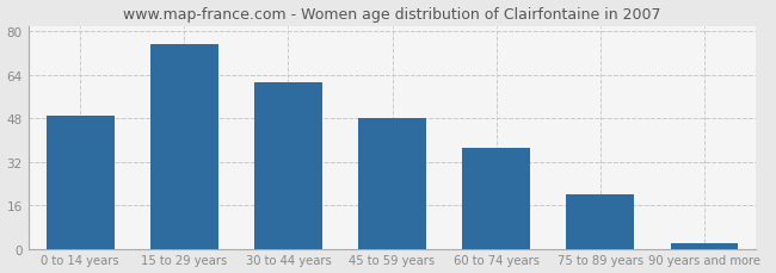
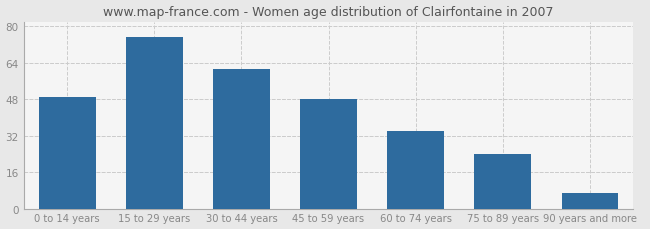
60 to 74 years: 37 -> 34
75 to 89 years: 20 -> 24
90 years and more: 2 -> 7
